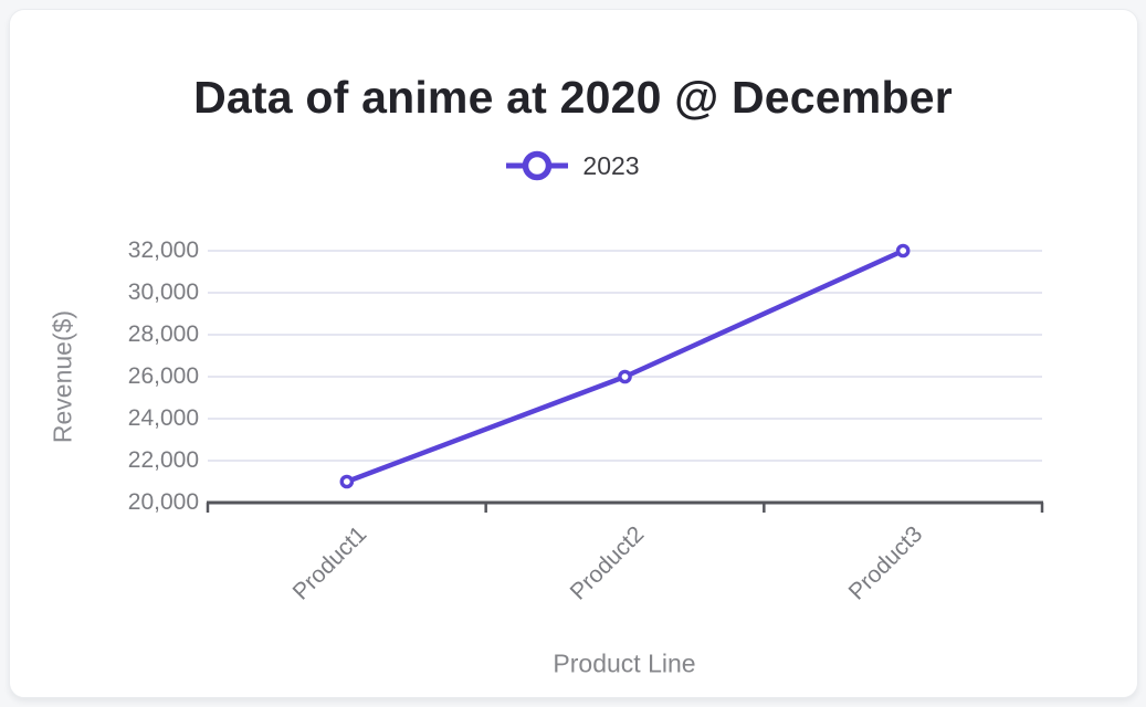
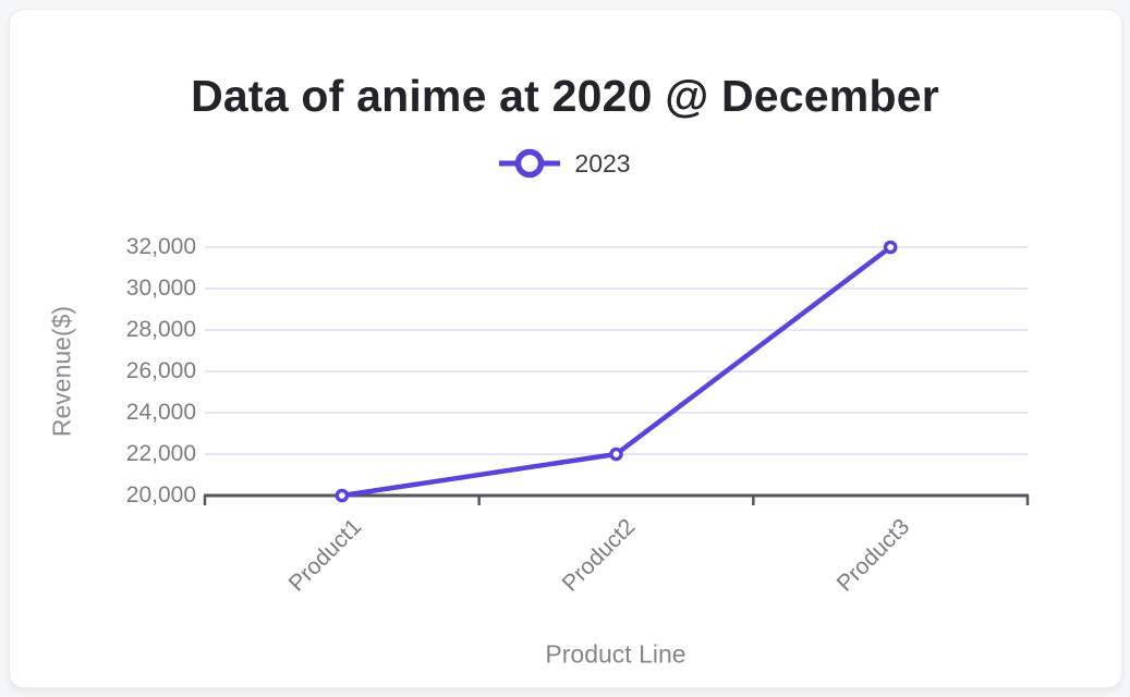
Product1: 21000 -> 20000
Product2: 26000 -> 22000
